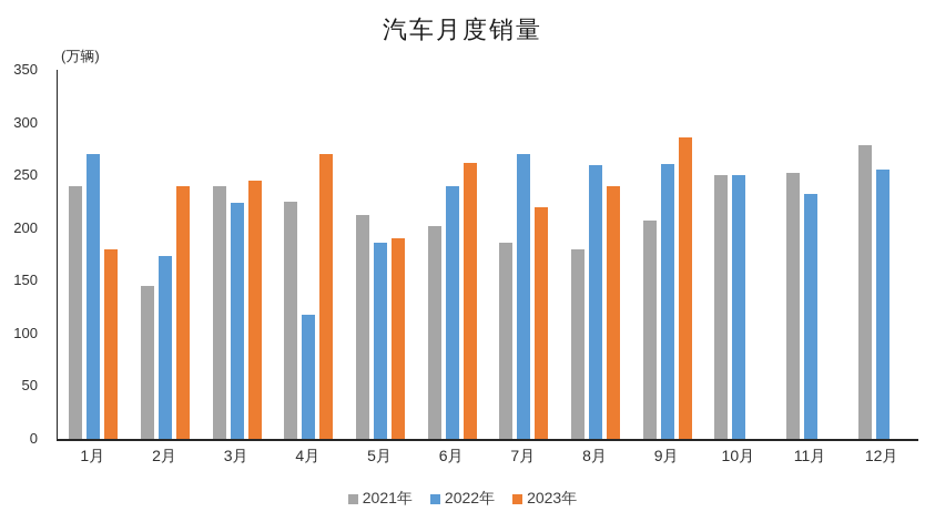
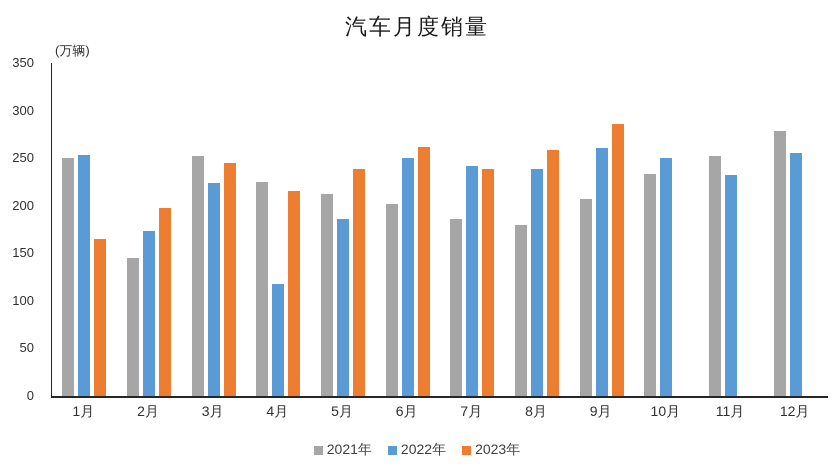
2021年/1月: 240 -> 250
2022年/1月: 270 -> 250
2023年/1月: 180 -> 160
2023年/2月: 240 -> 200
2021年/3月: 240 -> 250
2023年/4月: 270 -> 220
2023年/5月: 190 -> 240
2022年/6月: 240 -> 250
2022年/7月: 270 -> 240
2023年/7月: 220 -> 240
2022年/8月: 260 -> 240
2023年/8月: 240 -> 260
2021年/10月: 250 -> 230
